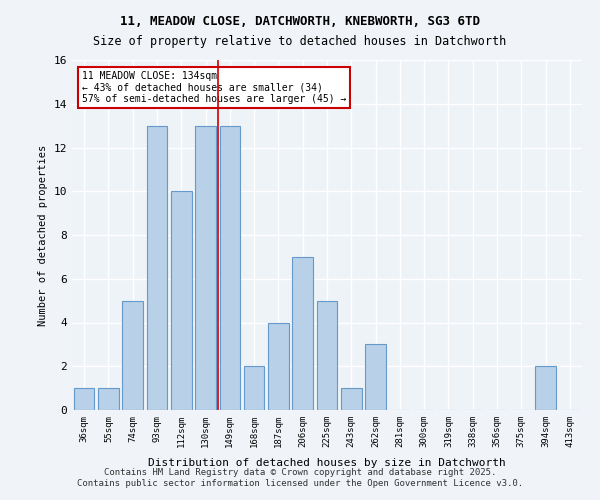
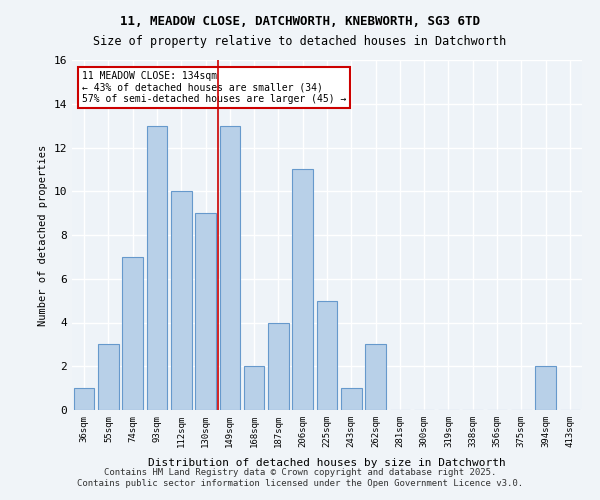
55sqm: 1 -> 3
74sqm: 5 -> 7
130sqm: 13 -> 9
206sqm: 7 -> 11
